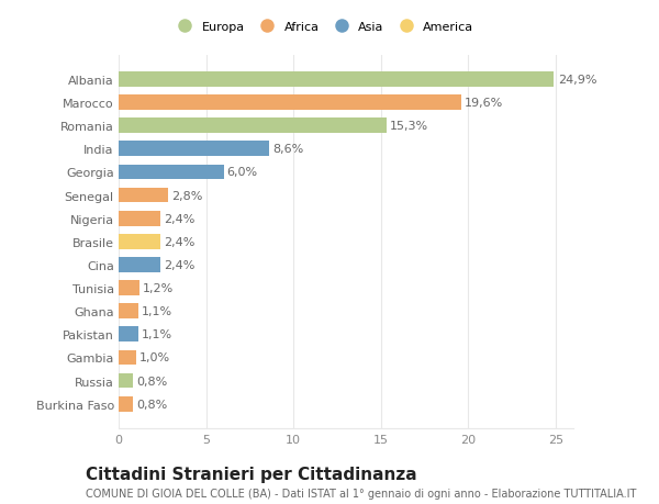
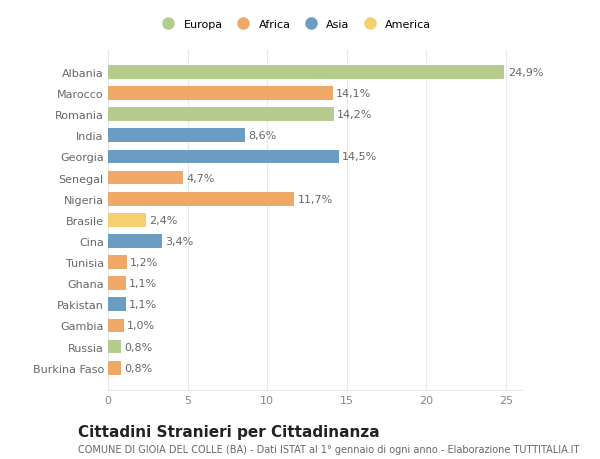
Marocco: 19,6% -> 14,1%
Romania: 15,3% -> 14,2%
Georgia: 6,0% -> 14,5%
Senegal: 2,8% -> 4,7%
Nigeria: 2,4% -> 11,7%
Cina: 2,4% -> 3,4%
